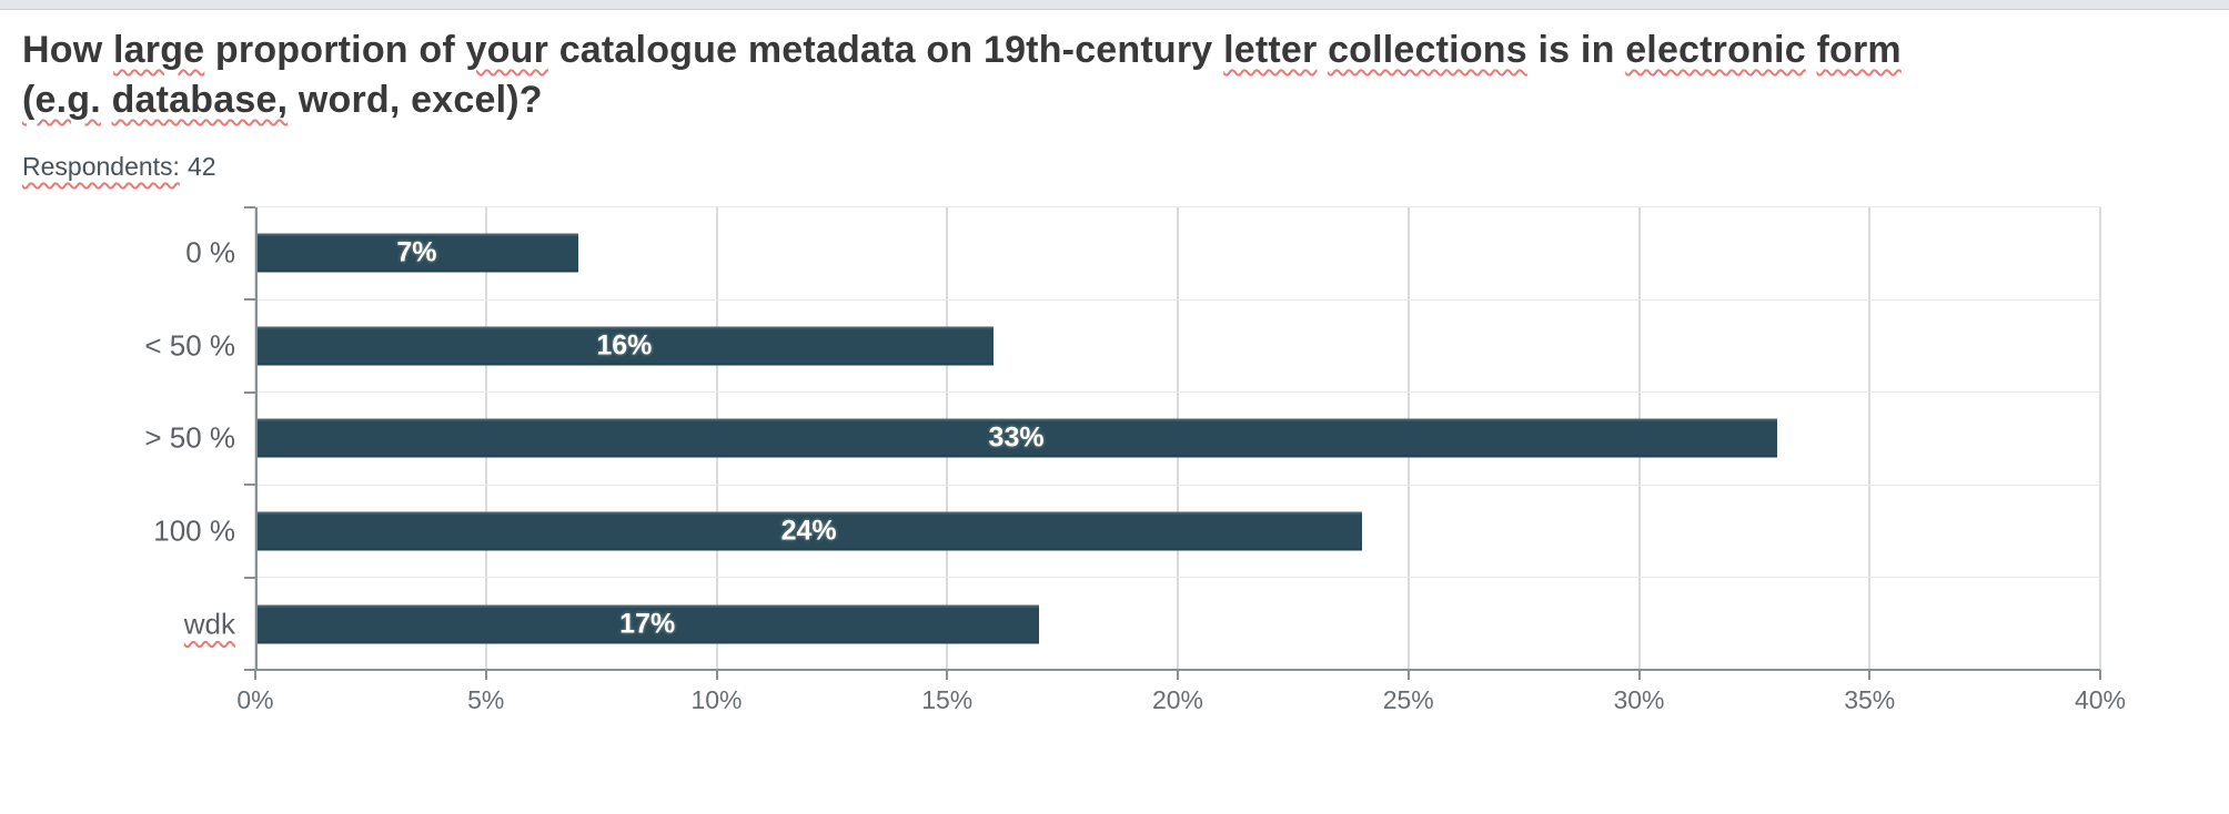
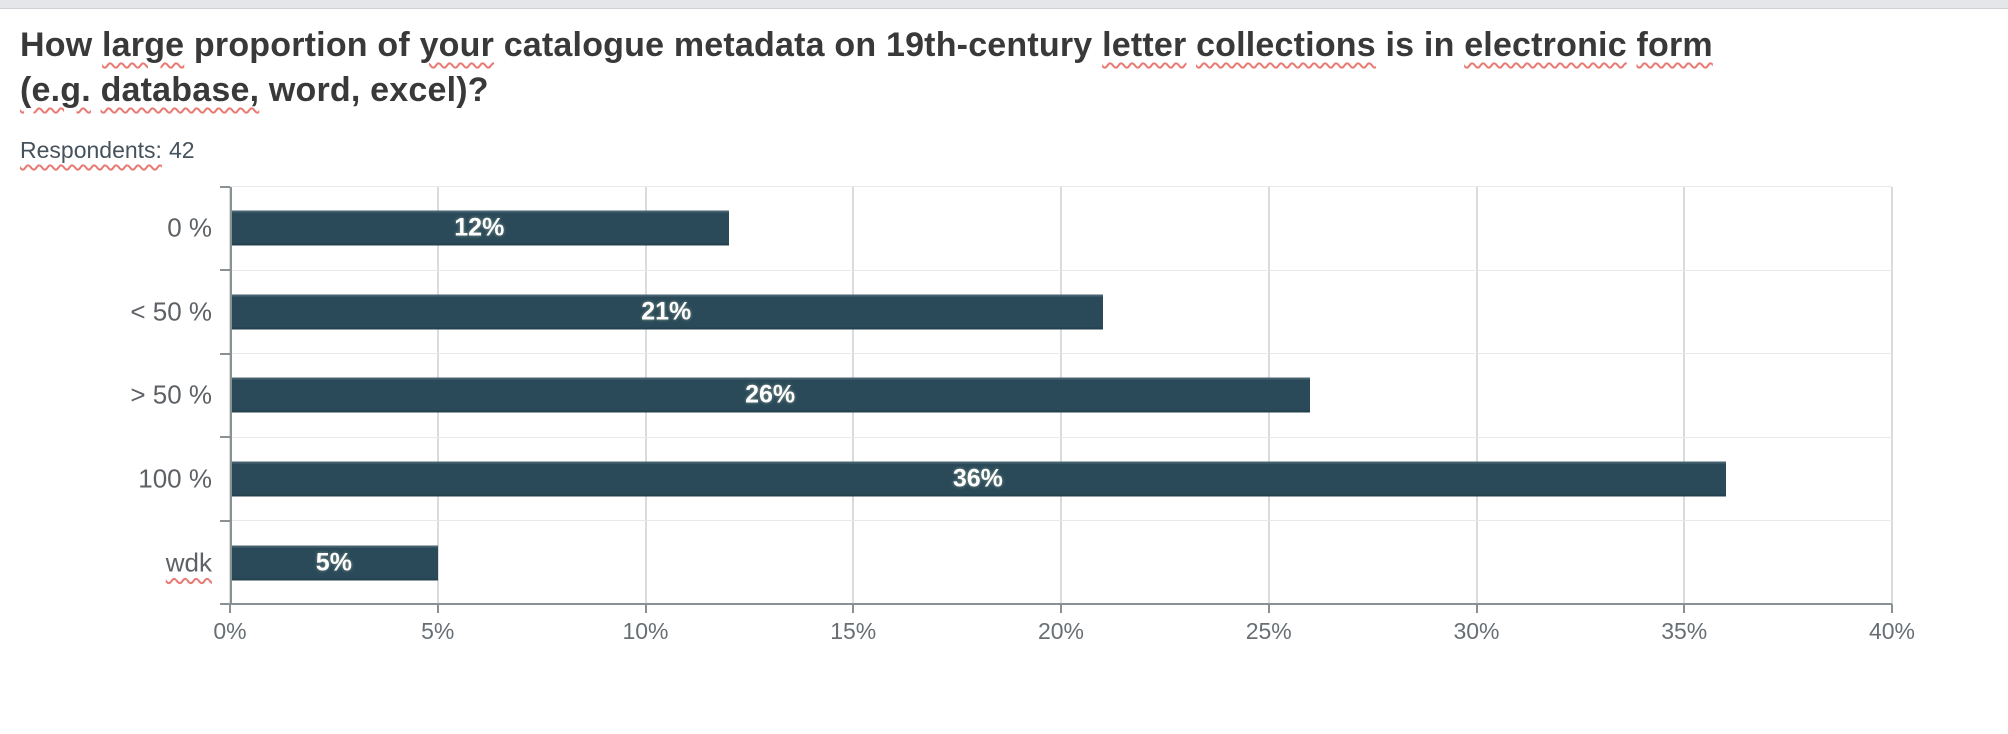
0 %: 7% -> 12%
< 50 %: 16% -> 21%
> 50 %: 33% -> 26%
100 %: 24% -> 36%
wdk: 17% -> 5%
